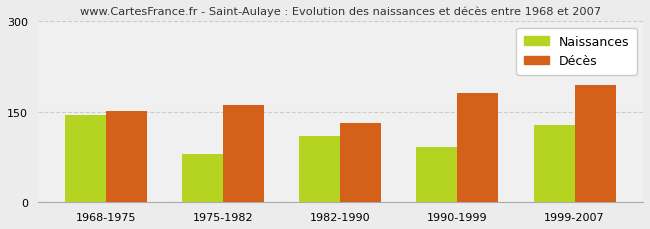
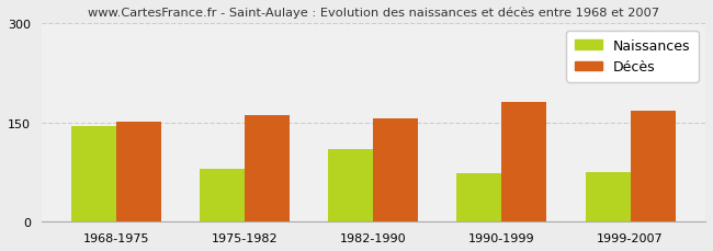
Décès/1982-1990: 132 -> 157
Naissances/1990-1999: 92 -> 73
Naissances/1999-2007: 128 -> 75
Décès/1999-2007: 194 -> 168
